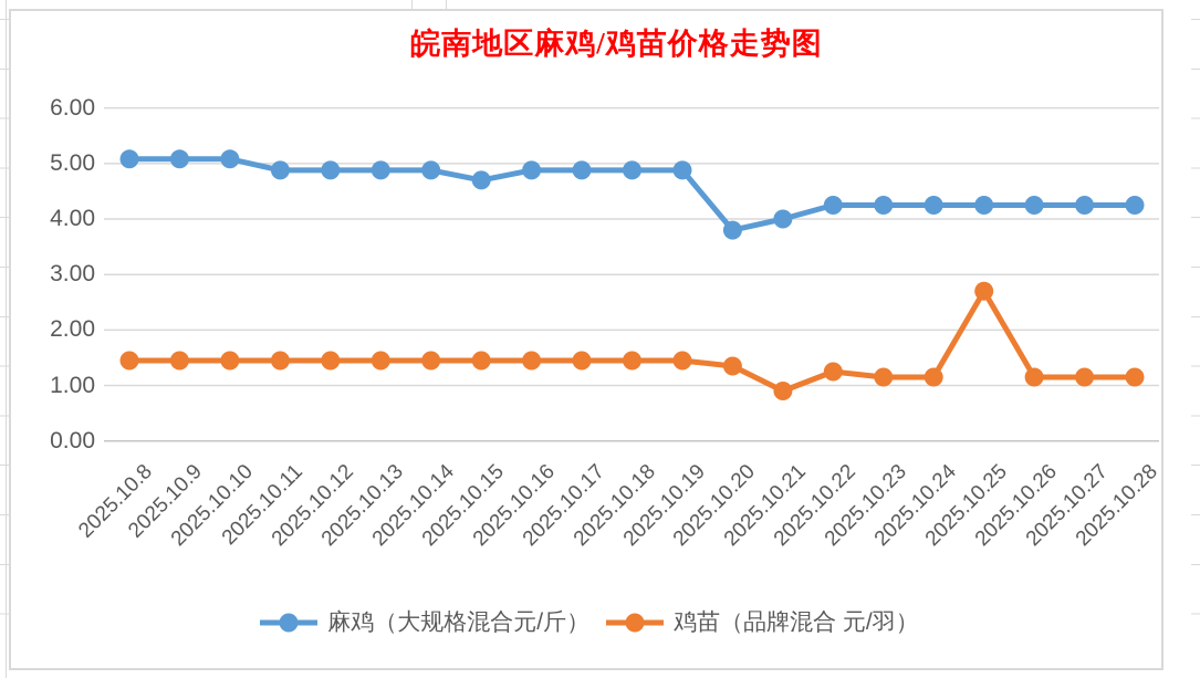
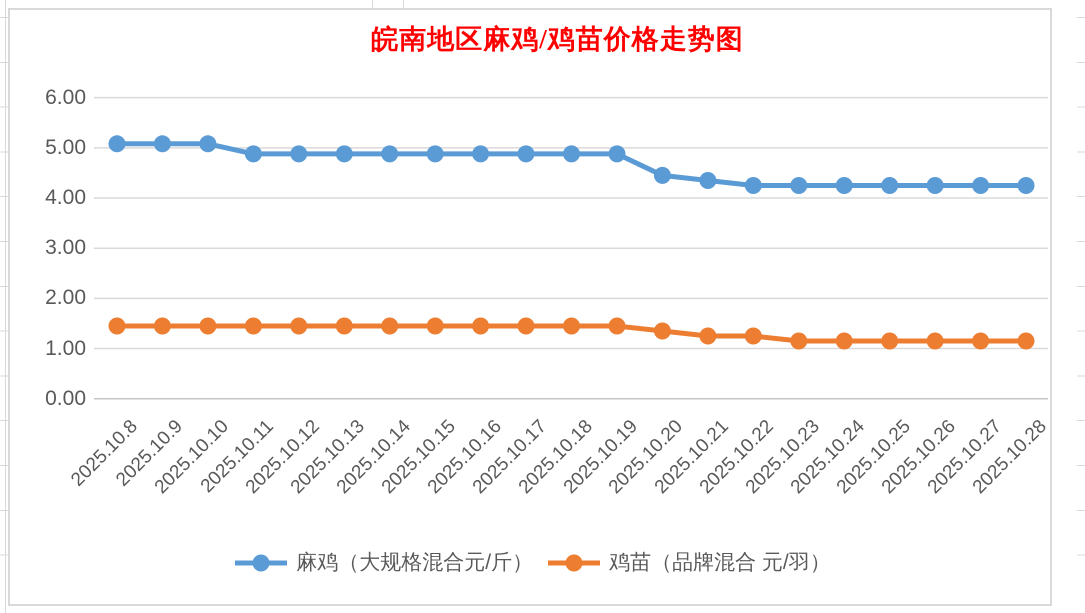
麻鸡（大规格混合元/斤）/2025.10.15: 4.7 -> 4.9
麻鸡（大规格混合元/斤）/2025.10.20: 3.8 -> 4.5
麻鸡（大规格混合元/斤）/2025.10.21: 4.0 -> 4.3
鸡苗（品牌混合 元/羽）/2025.10.21: 0.9 -> 1.2
鸡苗（品牌混合 元/羽）/2025.10.25: 2.7 -> 1.1
